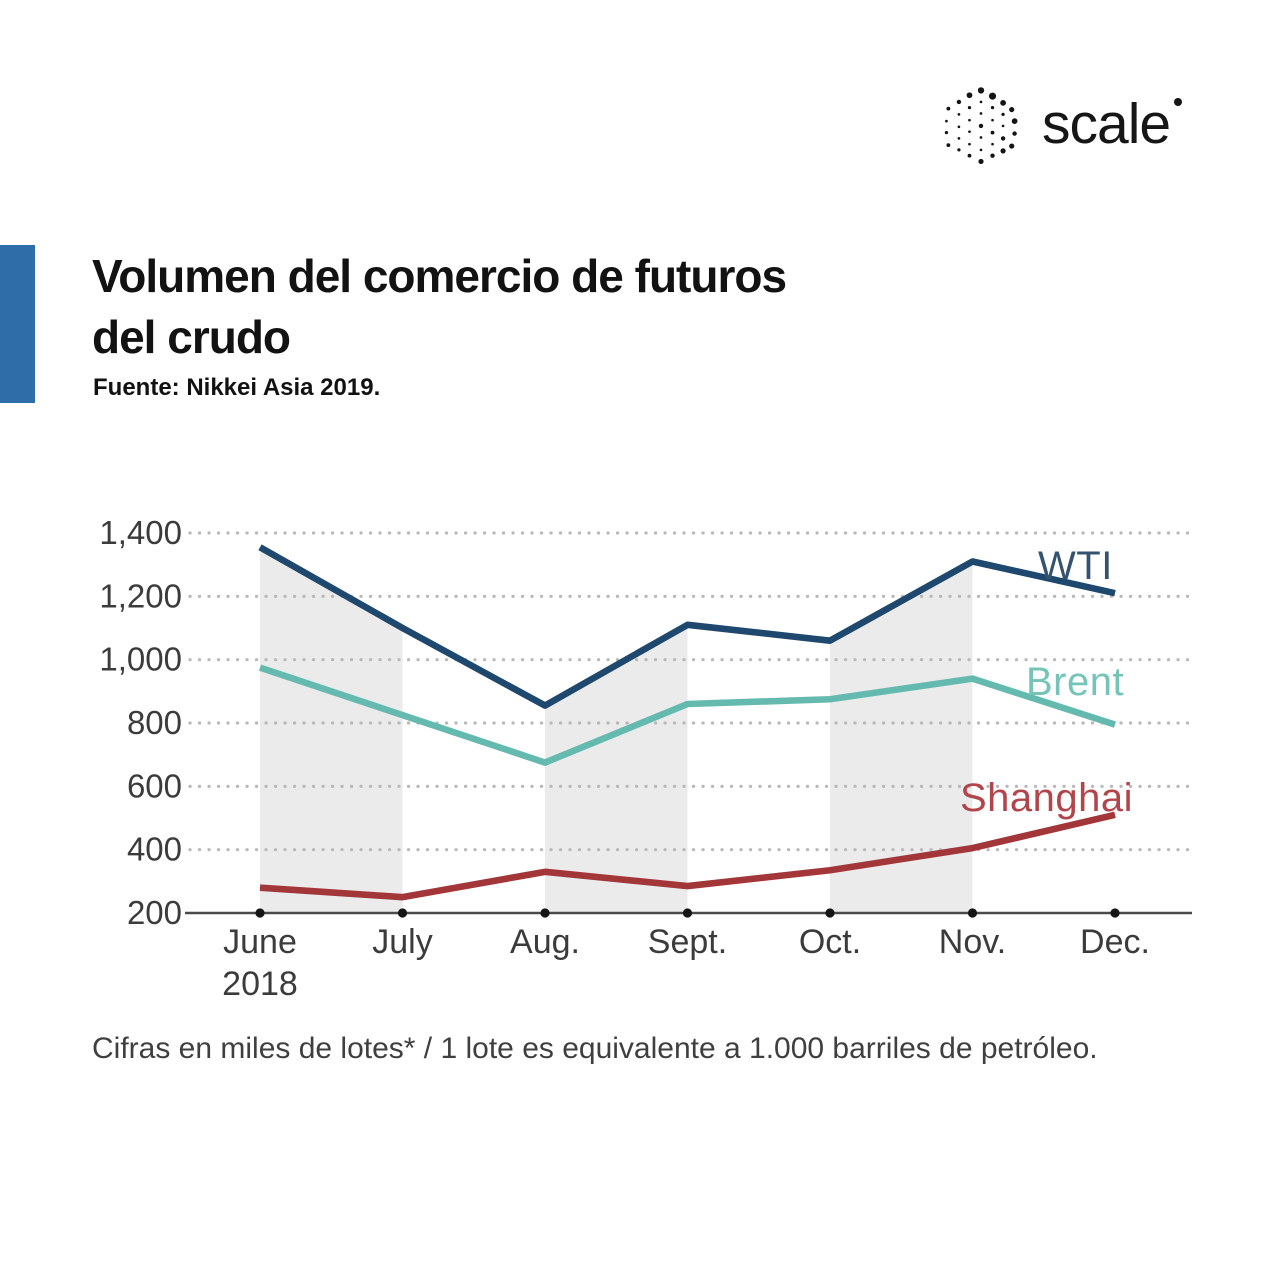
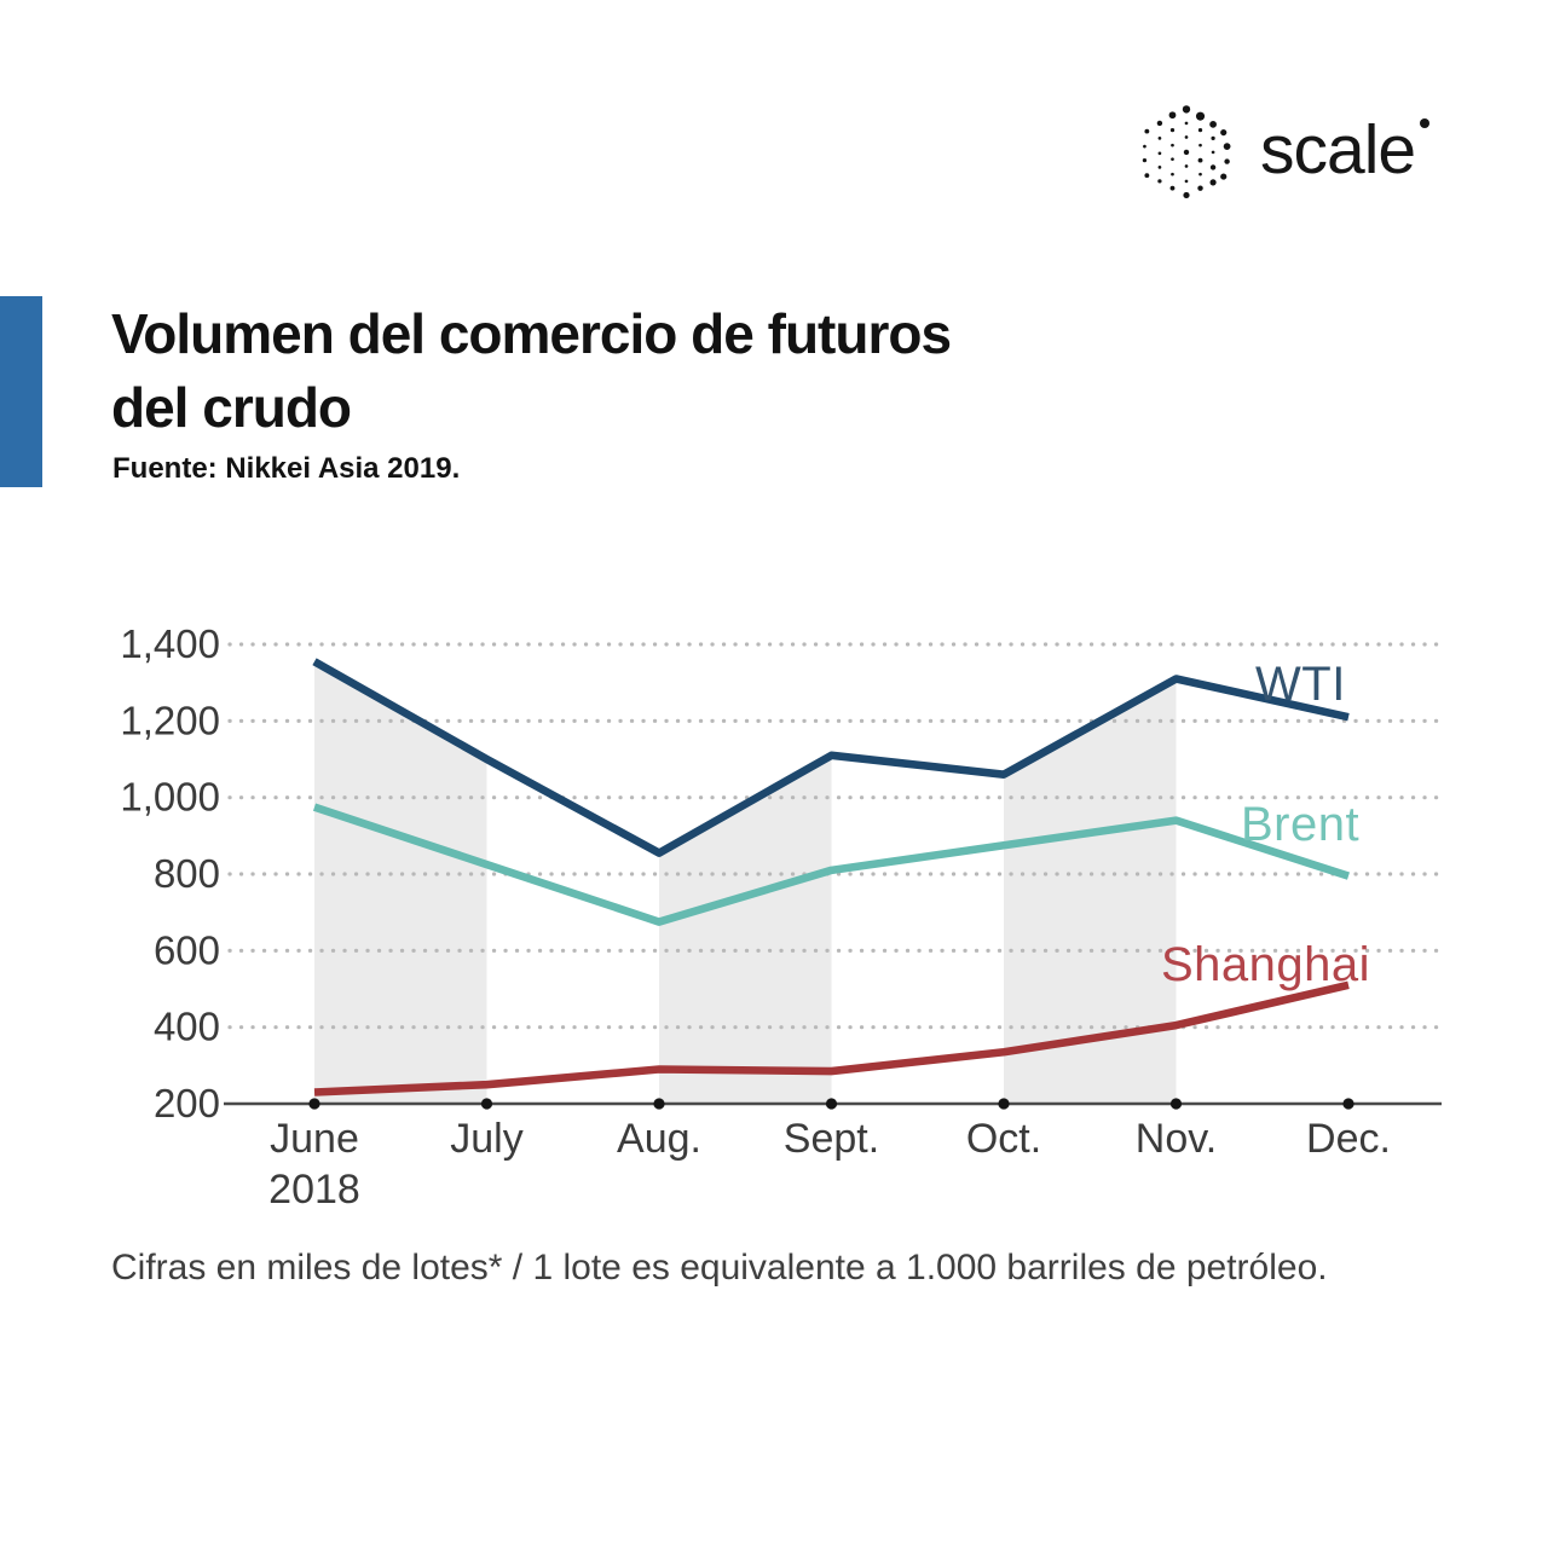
Shanghai/June 2018: 280 -> 230
Shanghai/Aug.: 330 -> 290
Brent/Sept.: 860 -> 810
